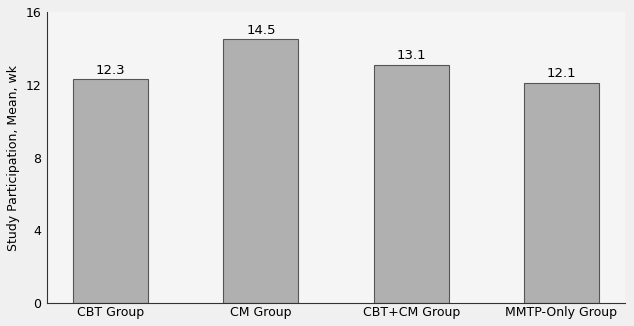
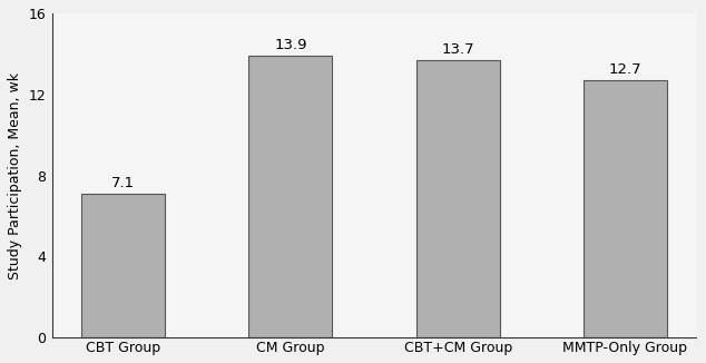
CBT Group: 12.3 -> 7.1
CM Group: 14.5 -> 13.9
CBT+CM Group: 13.1 -> 13.7
MMTP-Only Group: 12.1 -> 12.7
